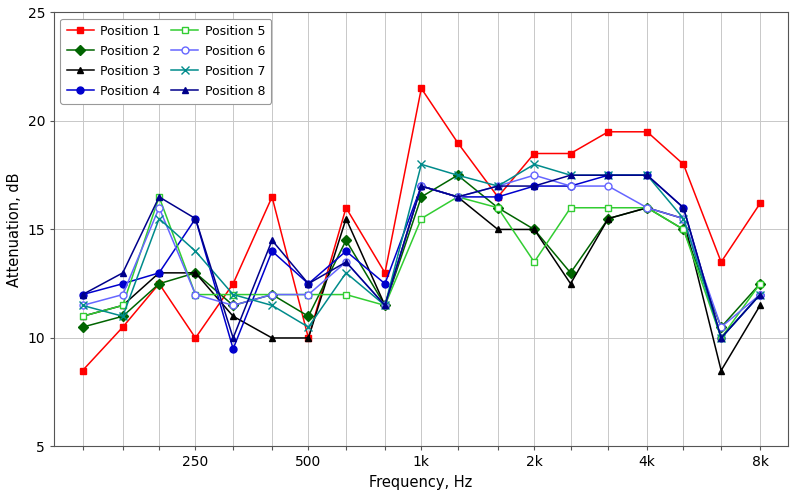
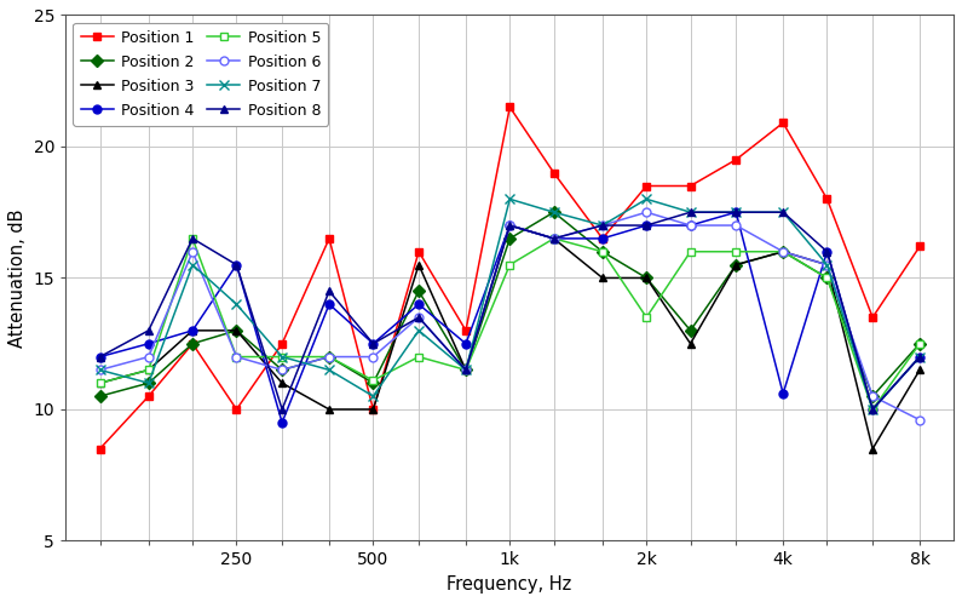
Position 5/500: 12.0 -> 11.1
Position 1/4k: 19.5 -> 20.9
Position 4/4k: 17.5 -> 10.6
Position 6/8k: 12.0 -> 9.6
